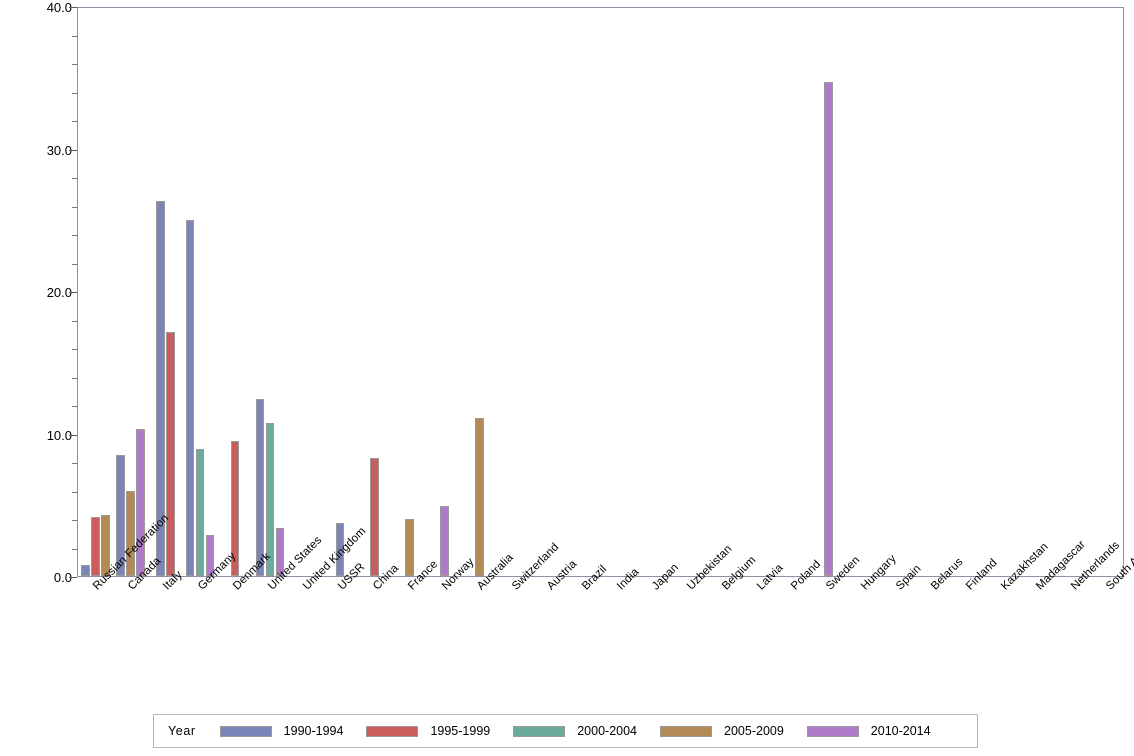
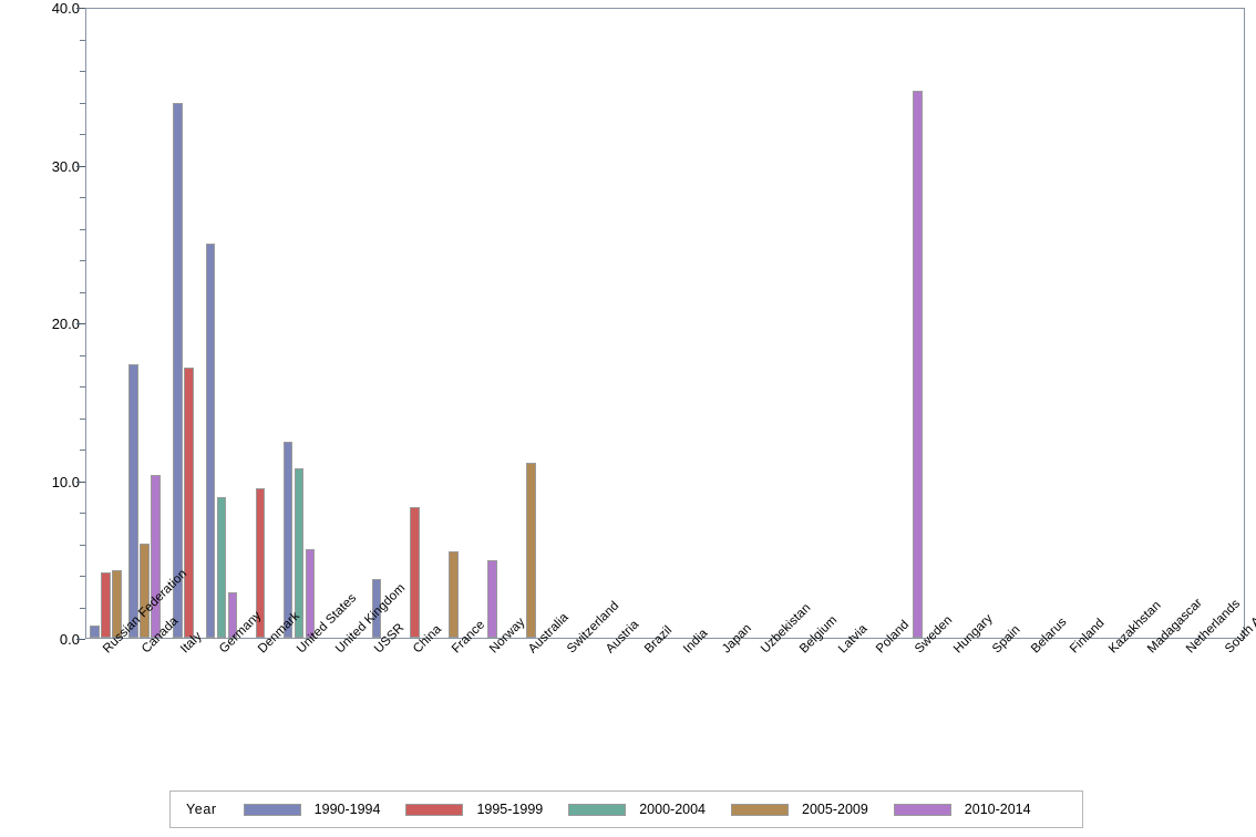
1990-1994/Canada: 8.5 -> 17.3
1990-1994/Italy: 26.3 -> 33.9
2010-2014/United States: 3.4 -> 5.6
2005-2009/France: 4.0 -> 5.5
